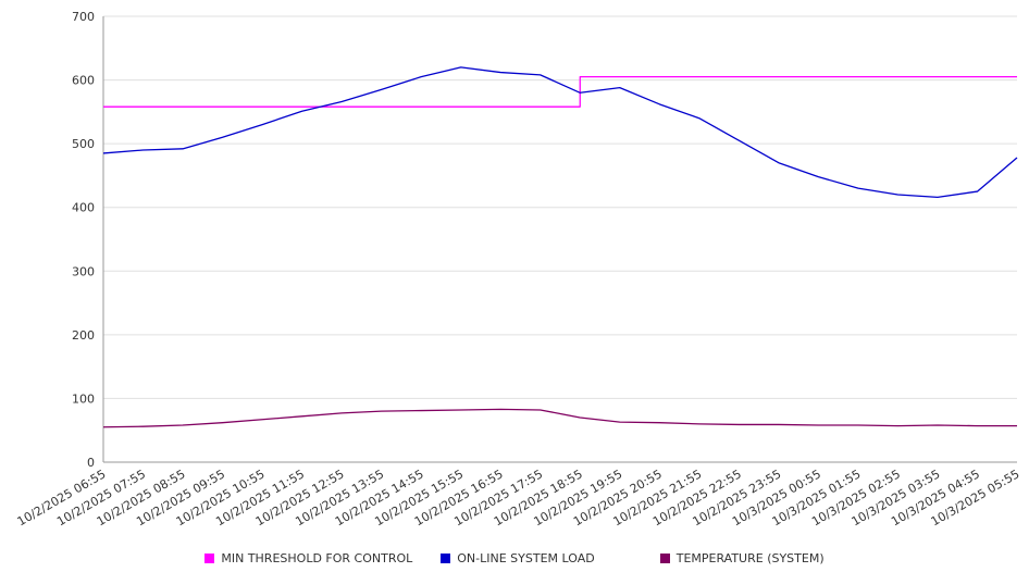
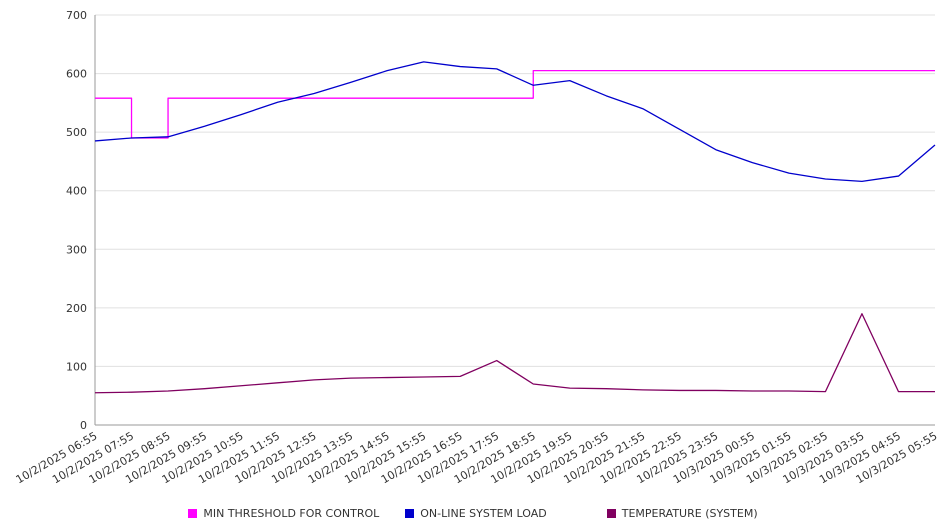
MIN THRESHOLD FOR CONTROL/10/2/2025 07:55: 560 -> 490
TEMPERATURE (SYSTEM)/10/2/2025 17:55: 80 -> 110
TEMPERATURE (SYSTEM)/10/3/2025 03:55: 60 -> 190
